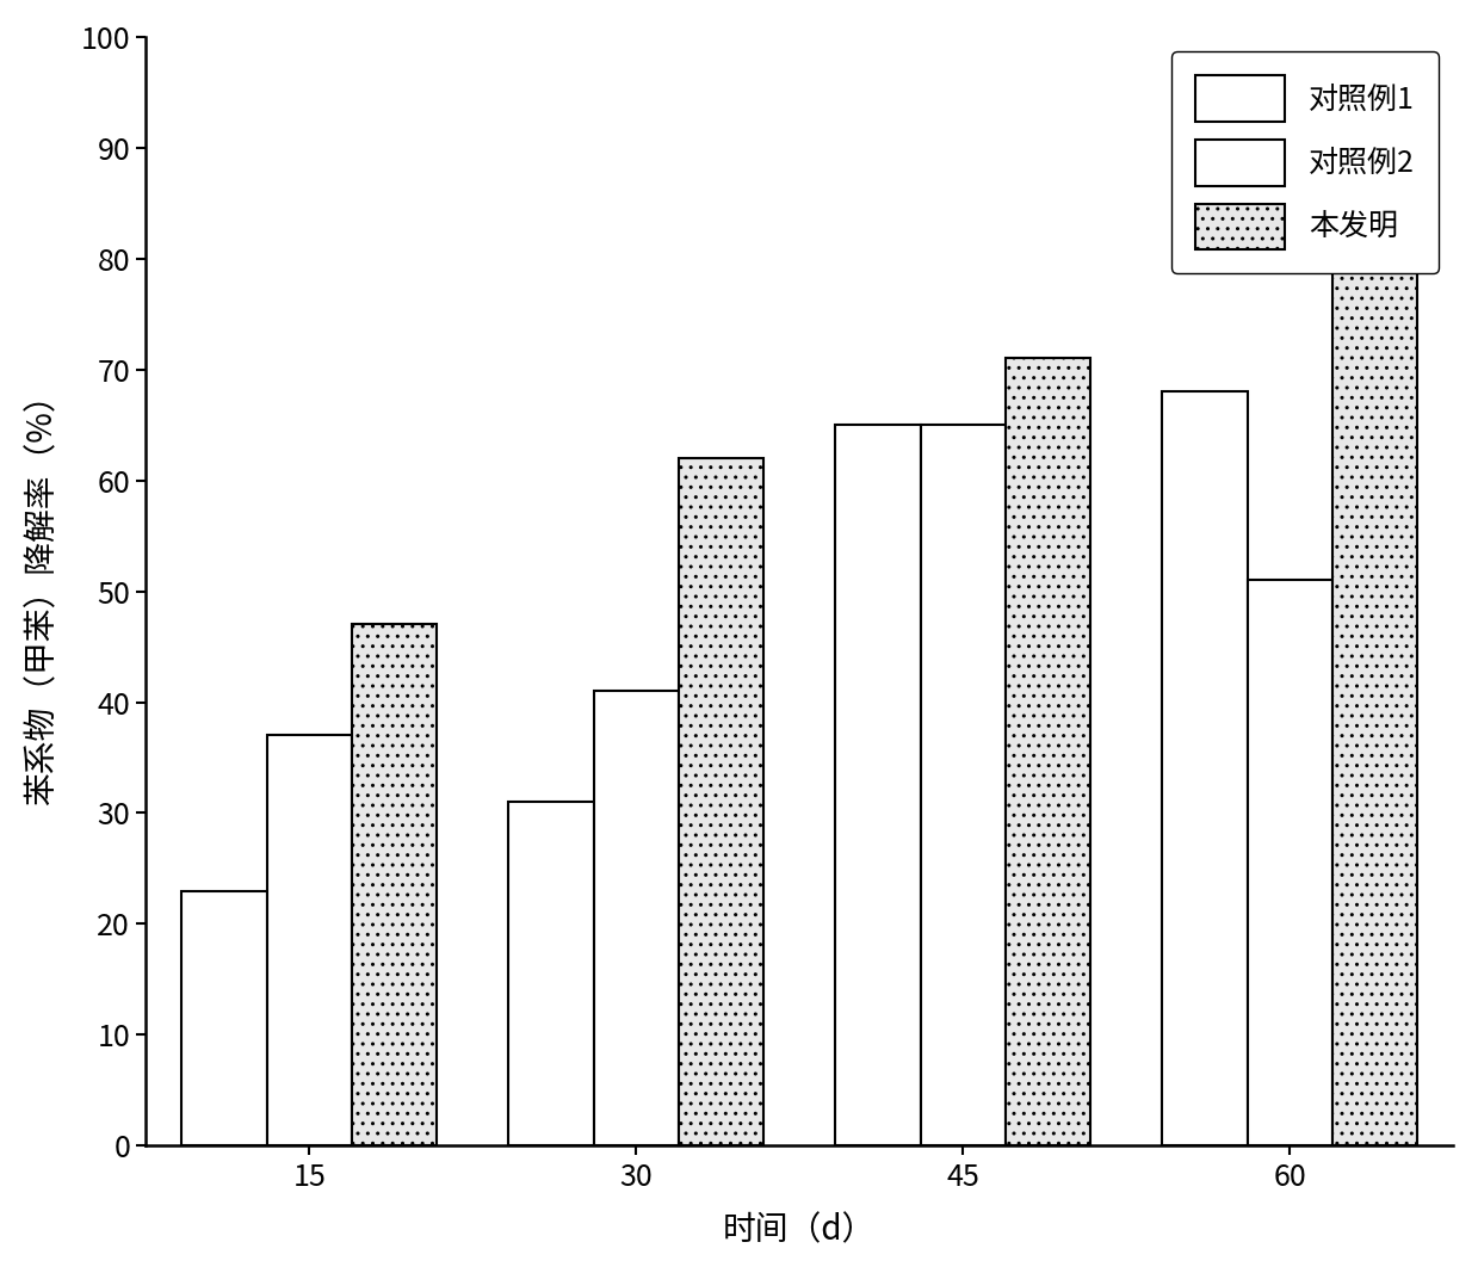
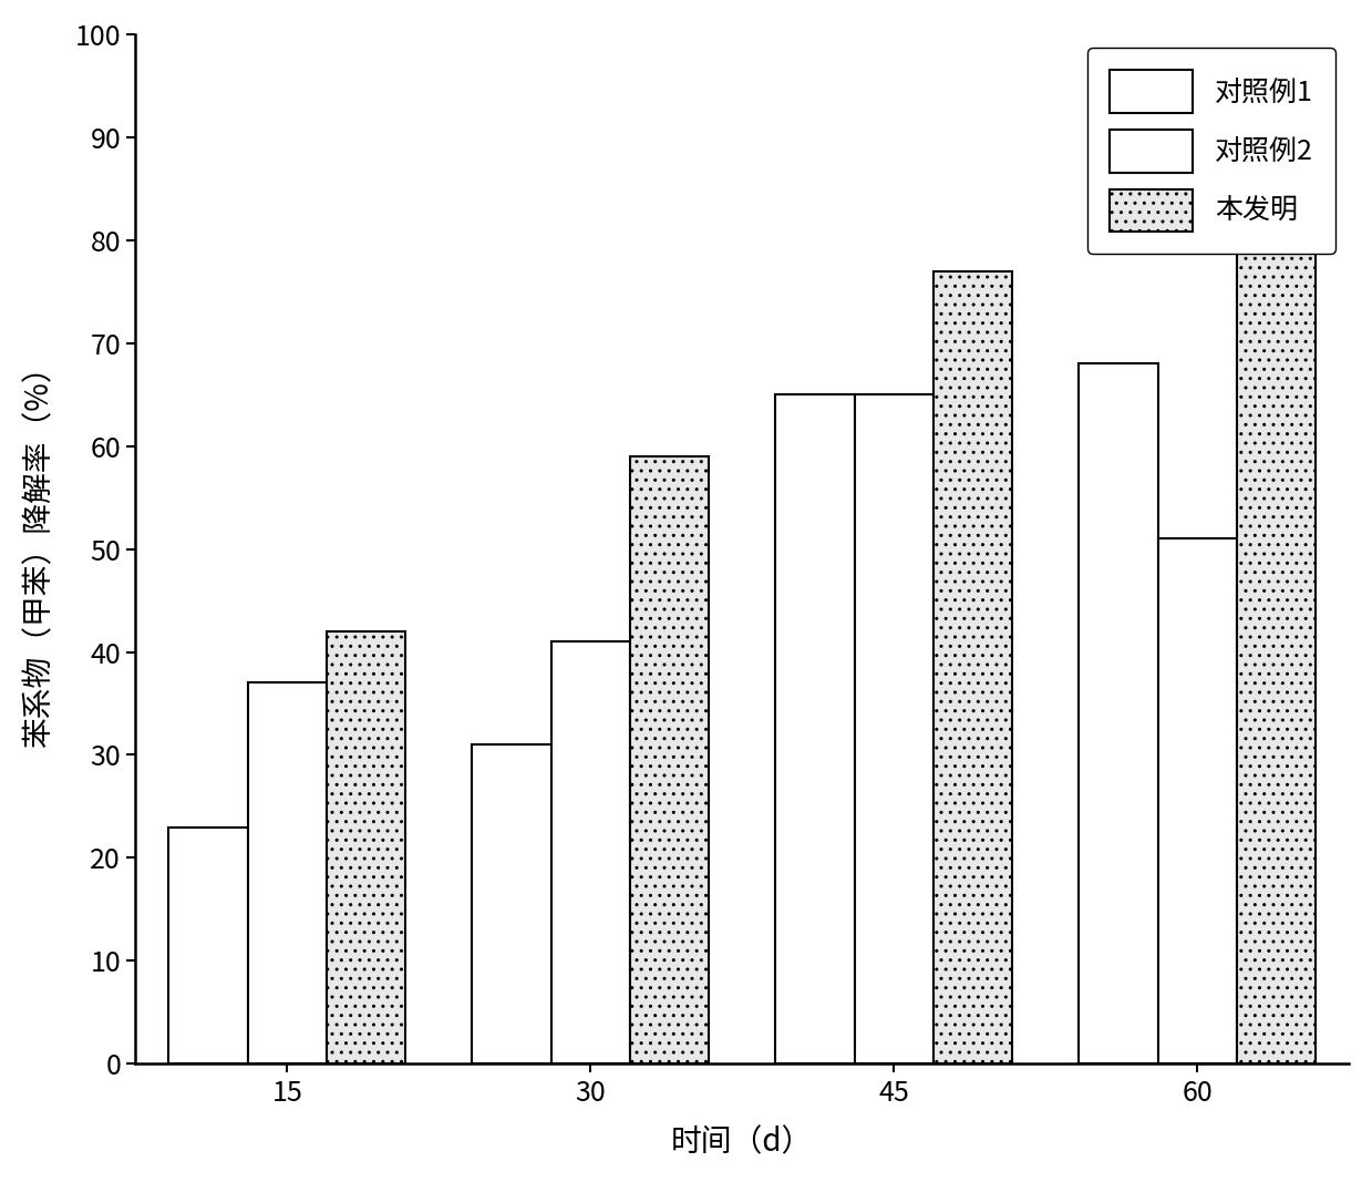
本发明/15: 47 -> 42
本发明/30: 62 -> 59
本发明/45: 71 -> 77
